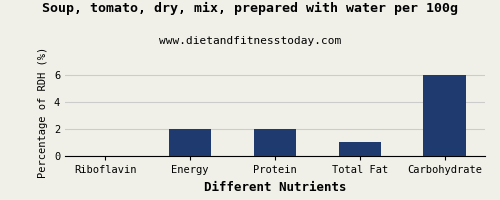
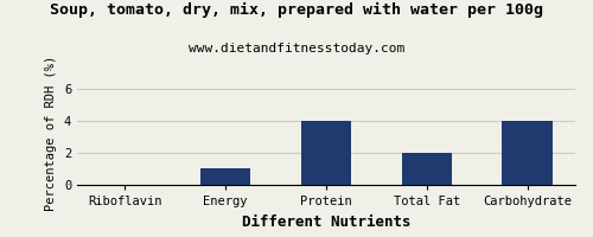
Energy: 2 -> 1
Protein: 2 -> 4
Total Fat: 1 -> 2
Carbohydrate: 6 -> 4
